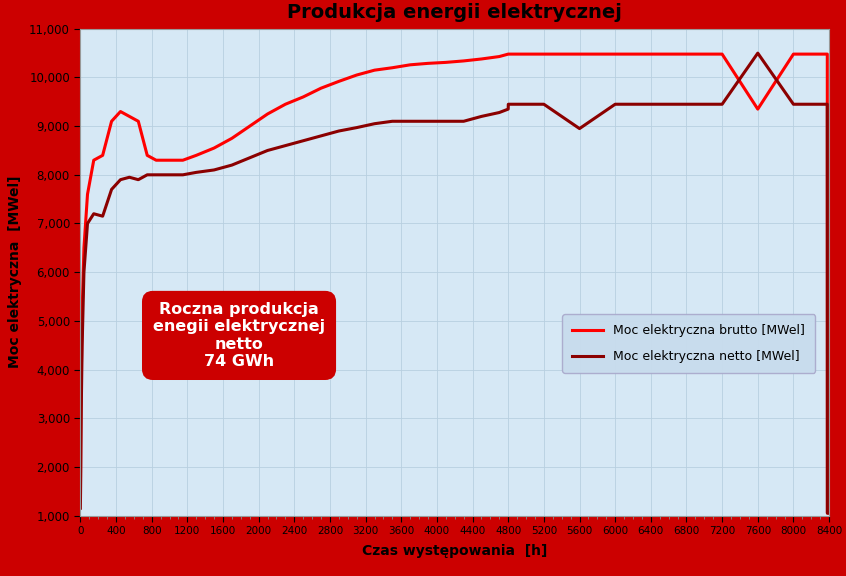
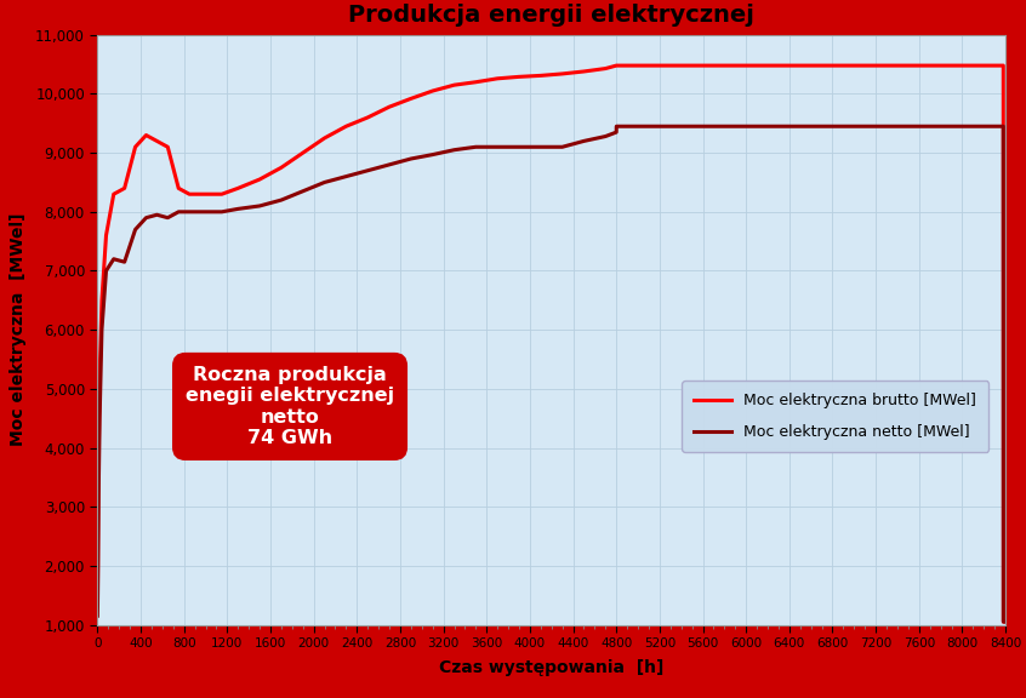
Moc elektryczna netto [MWel]/5600: 8,950 -> 9,450
Moc elektryczna brutto [MWel]/7600: 9,350 -> 10,480
Moc elektryczna netto [MWel]/7600: 10,500 -> 9,450
